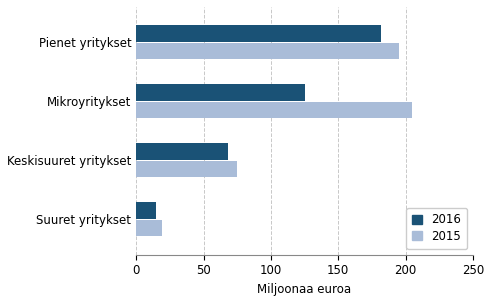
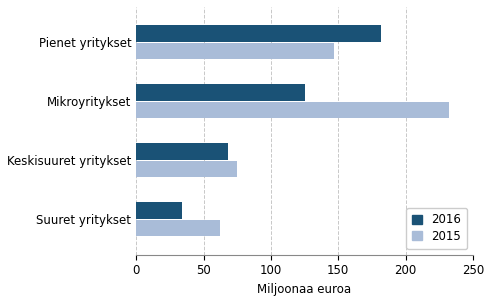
2015/Pienet yritykset: 195 -> 147
2015/Mikroyritykset: 205 -> 232
2016/Suuret yritykset: 15 -> 34
2015/Suuret yritykset: 19 -> 62
